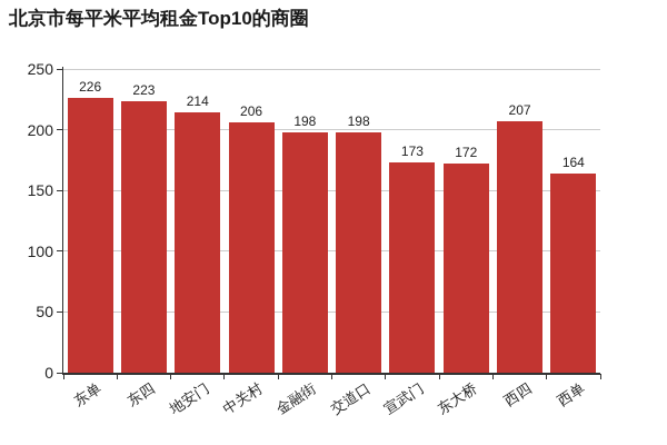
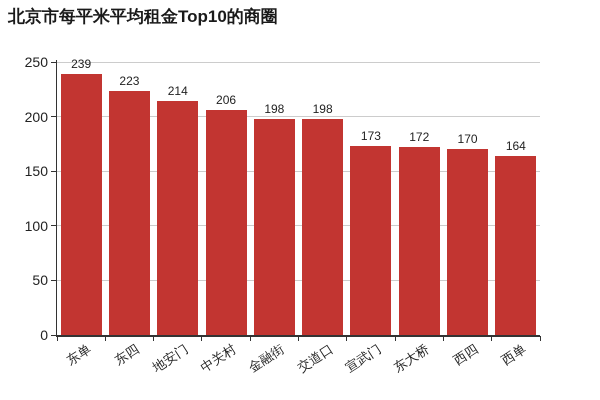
东单: 226 -> 239
西四: 207 -> 170
